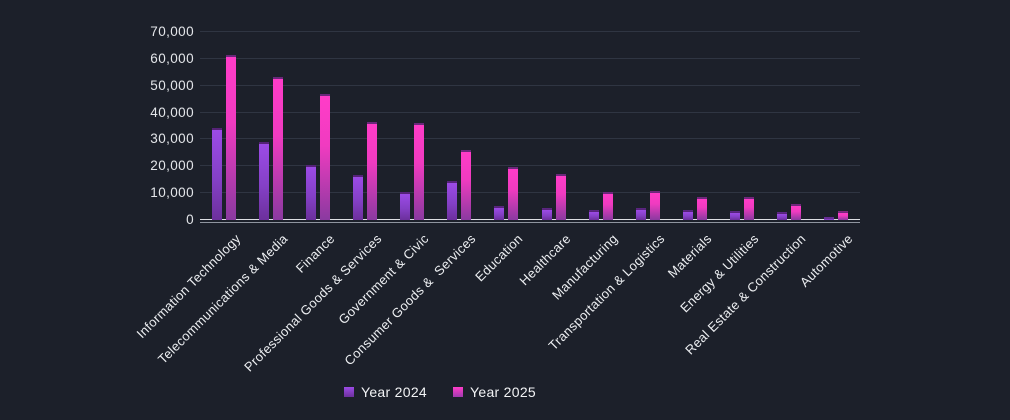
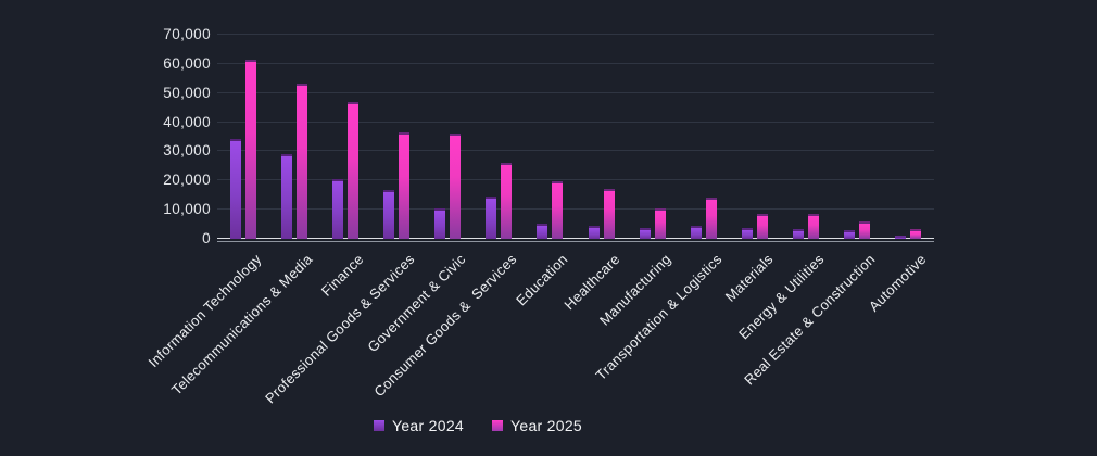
Year 2025/Transportation & Logistics: 11000 -> 14000
